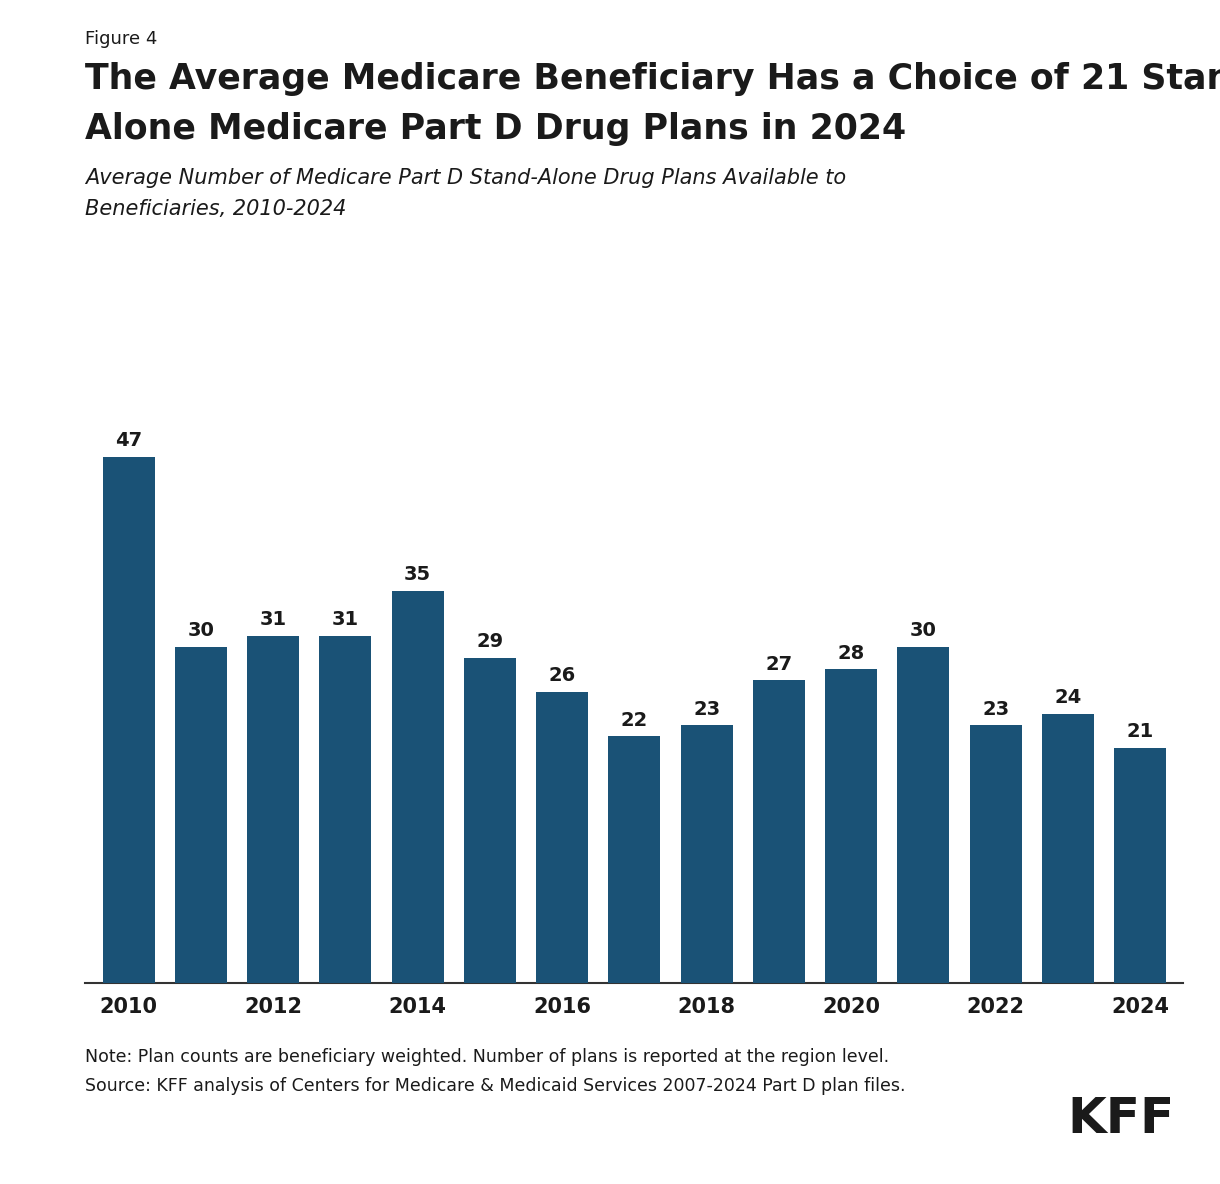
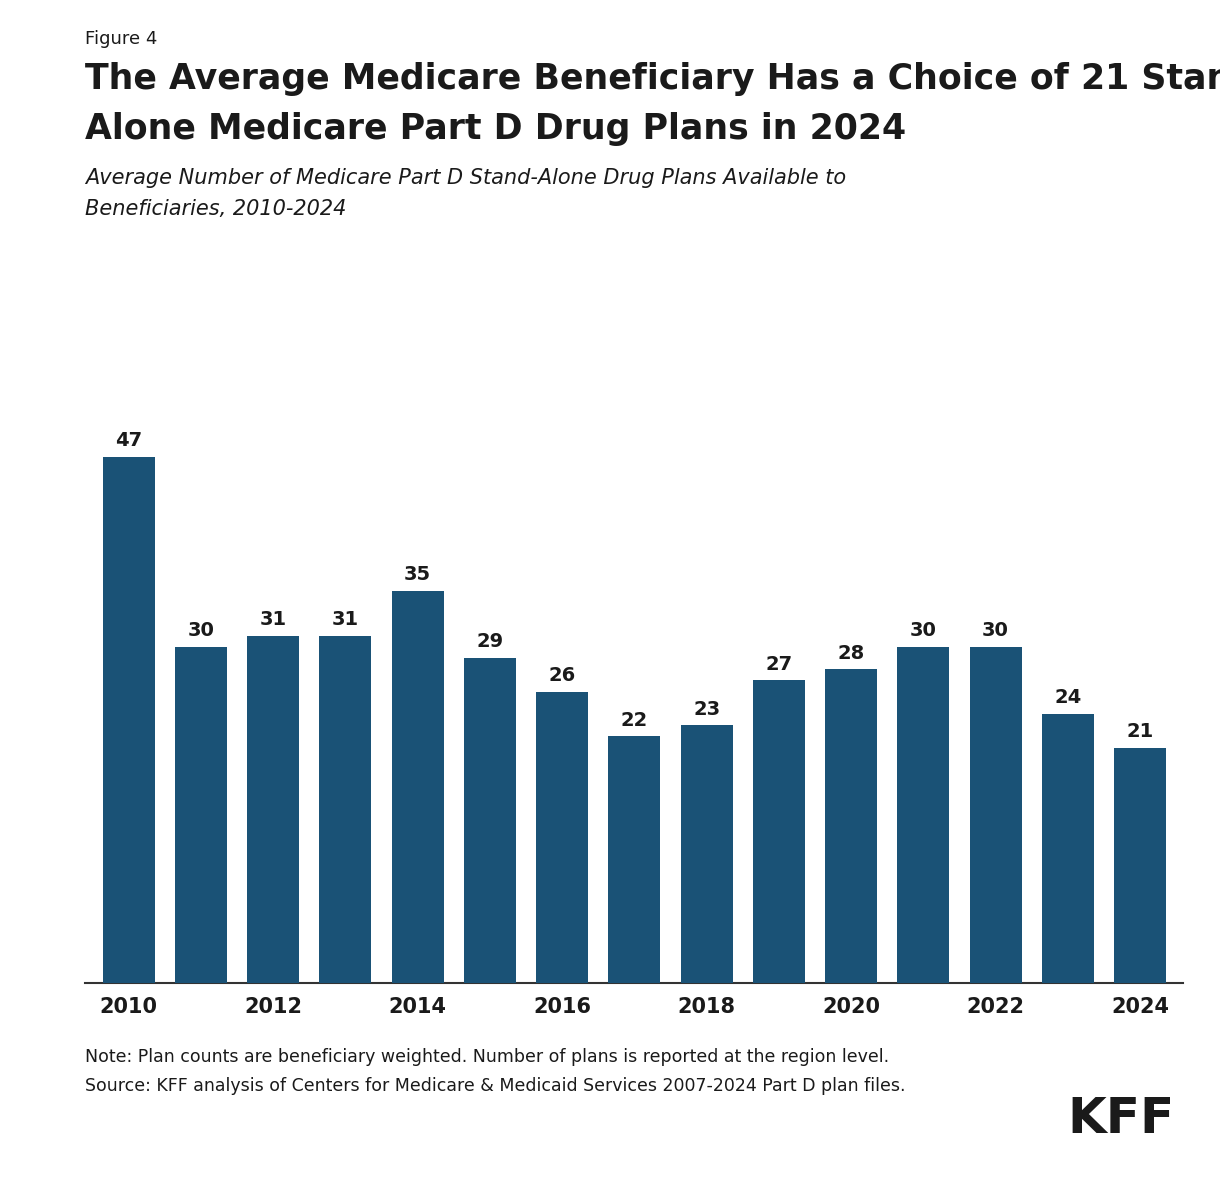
2022: 23 -> 30
